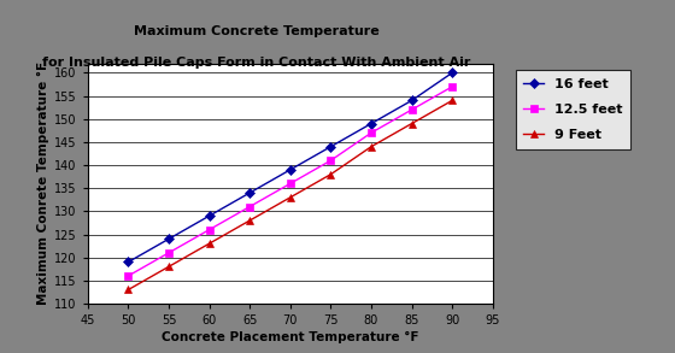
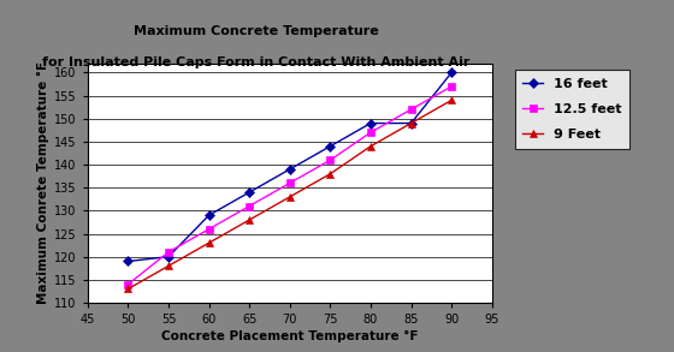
12.5 feet/50: 116 -> 114
16 feet/55: 124 -> 120
16 feet/85: 154 -> 149
